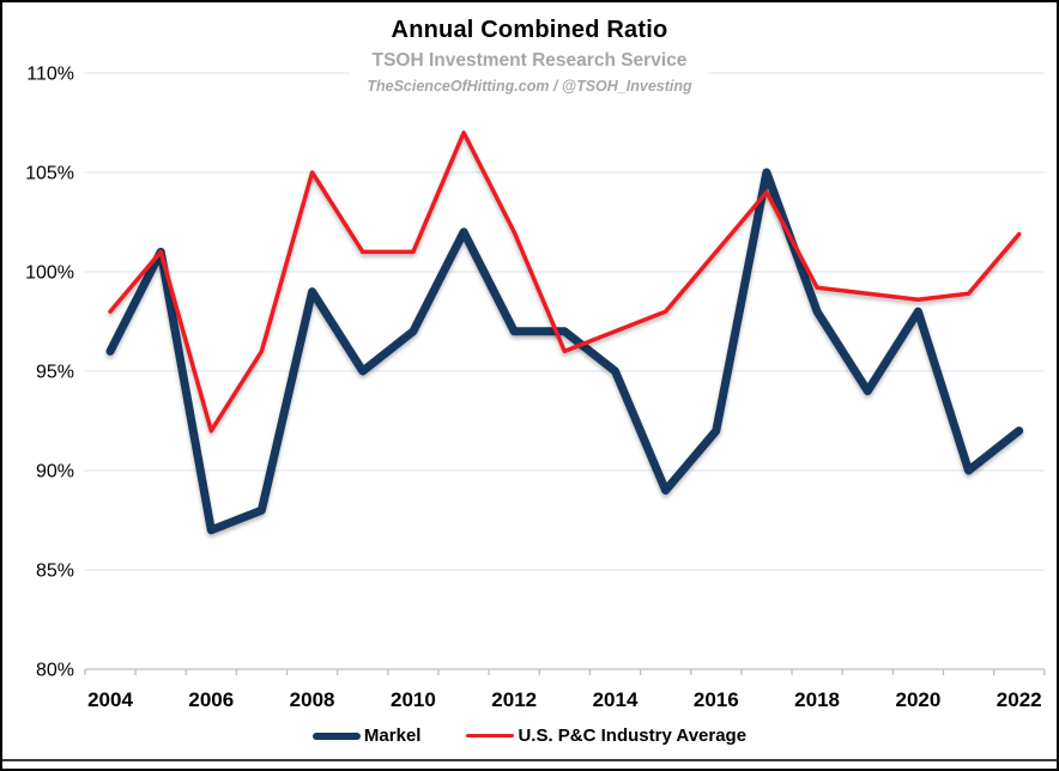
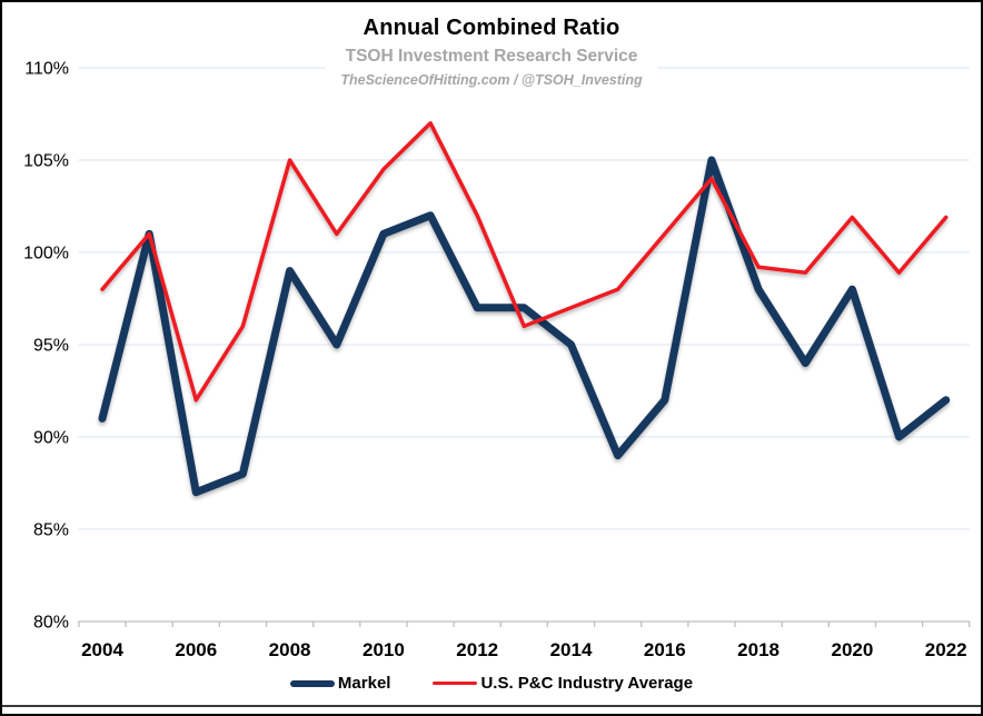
Markel/2004: 96% -> 91%
Markel/2010: 97% -> 101%
U.S. P&C Industry Average/2010: 101.0% -> 104.5%
U.S. P&C Industry Average/2020: 98.6% -> 101.9%
